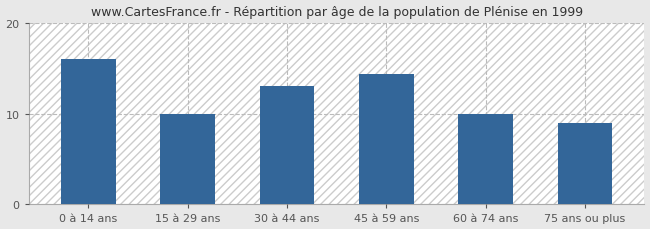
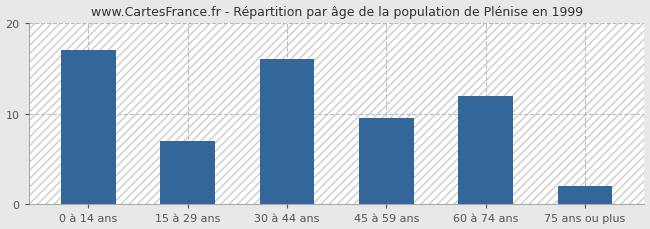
0 à 14 ans: 16.0 -> 17.0
15 à 29 ans: 10.0 -> 7.0
30 à 44 ans: 13.0 -> 16.0
45 à 59 ans: 14.4 -> 9.5
60 à 74 ans: 10.0 -> 12.0
75 ans ou plus: 9.0 -> 2.0
